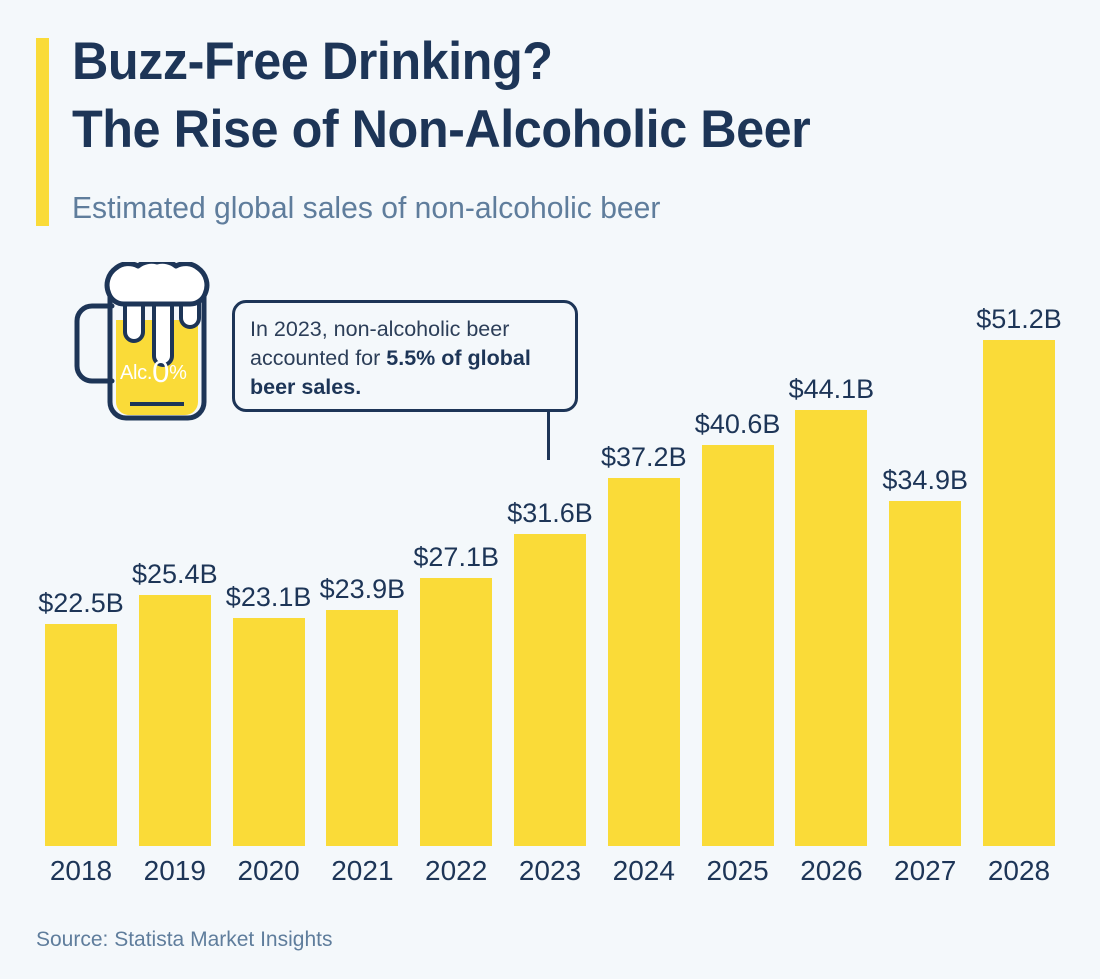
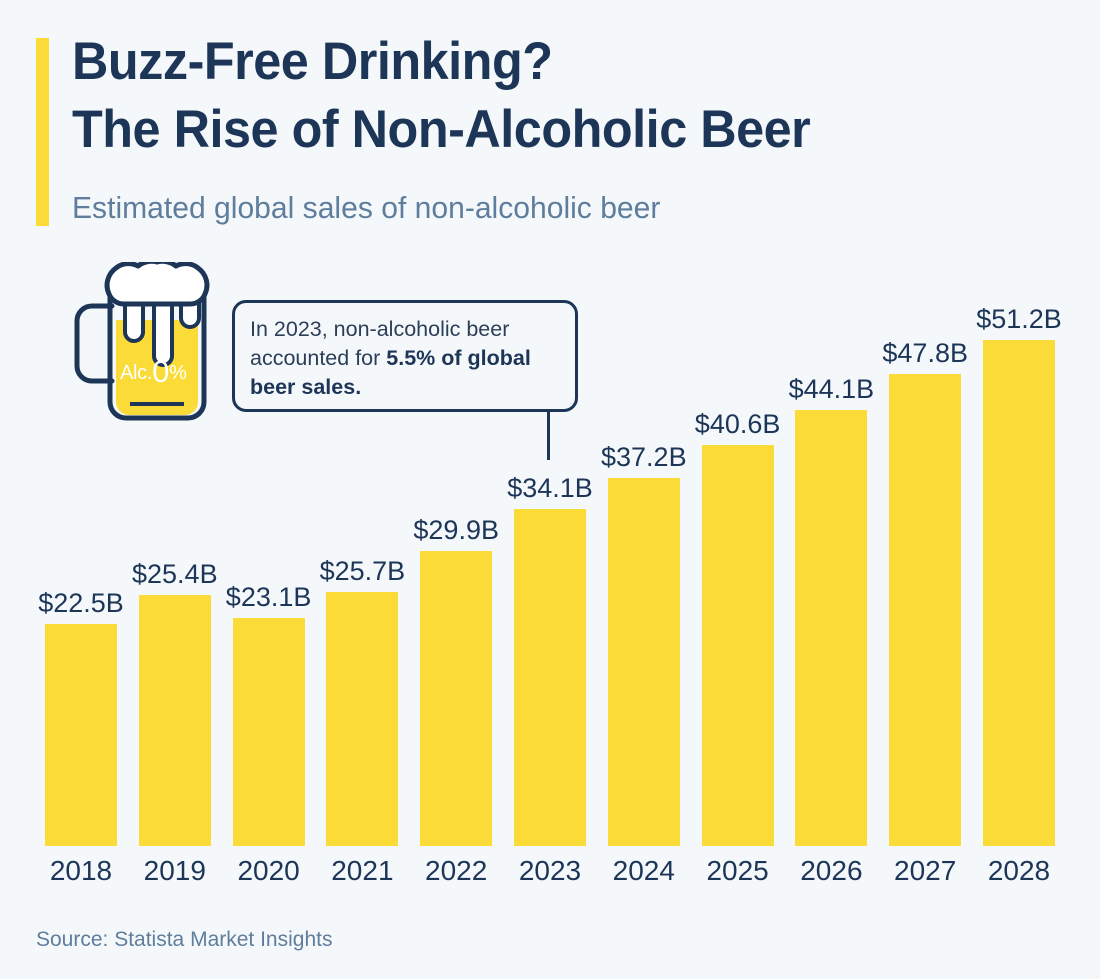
2021: $23.9B -> $25.7B
2022: $27.1B -> $29.9B
2023: $31.6B -> $34.1B
2027: $34.9B -> $47.8B
